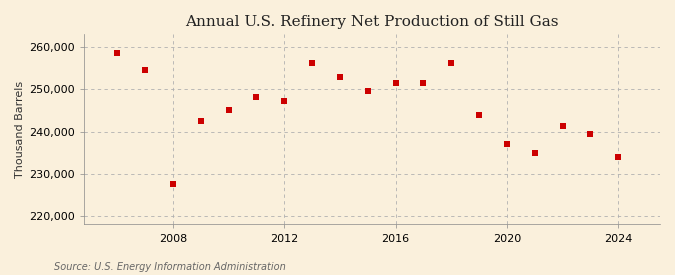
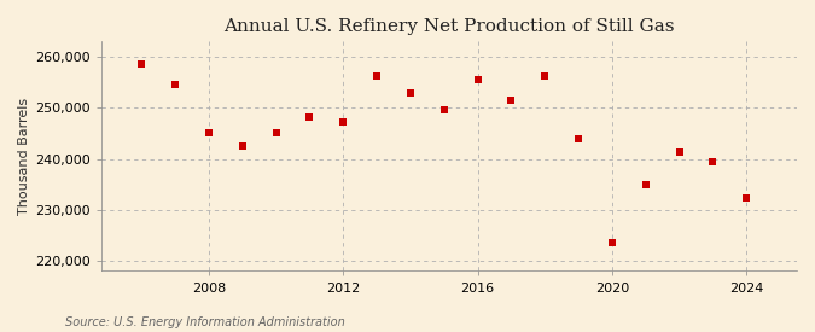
2008: 227,500 -> 245,000
2016: 251,500 -> 255,500
2020: 237,000 -> 223,500
2024: 234,000 -> 232,200
